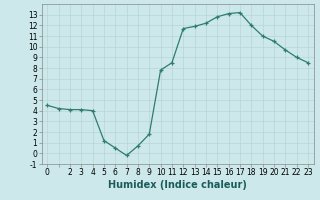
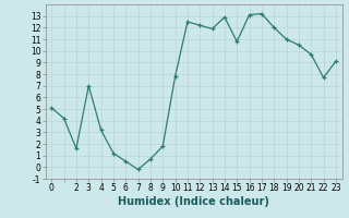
0: 4.5 -> 5.1
2: 4.1 -> 1.6
3: 4.1 -> 7.0
4: 4.0 -> 3.2
11: 8.5 -> 12.5
12: 11.7 -> 12.2
14: 12.2 -> 12.9
15: 12.8 -> 10.8
22: 9.0 -> 7.7
23: 8.5 -> 9.1
